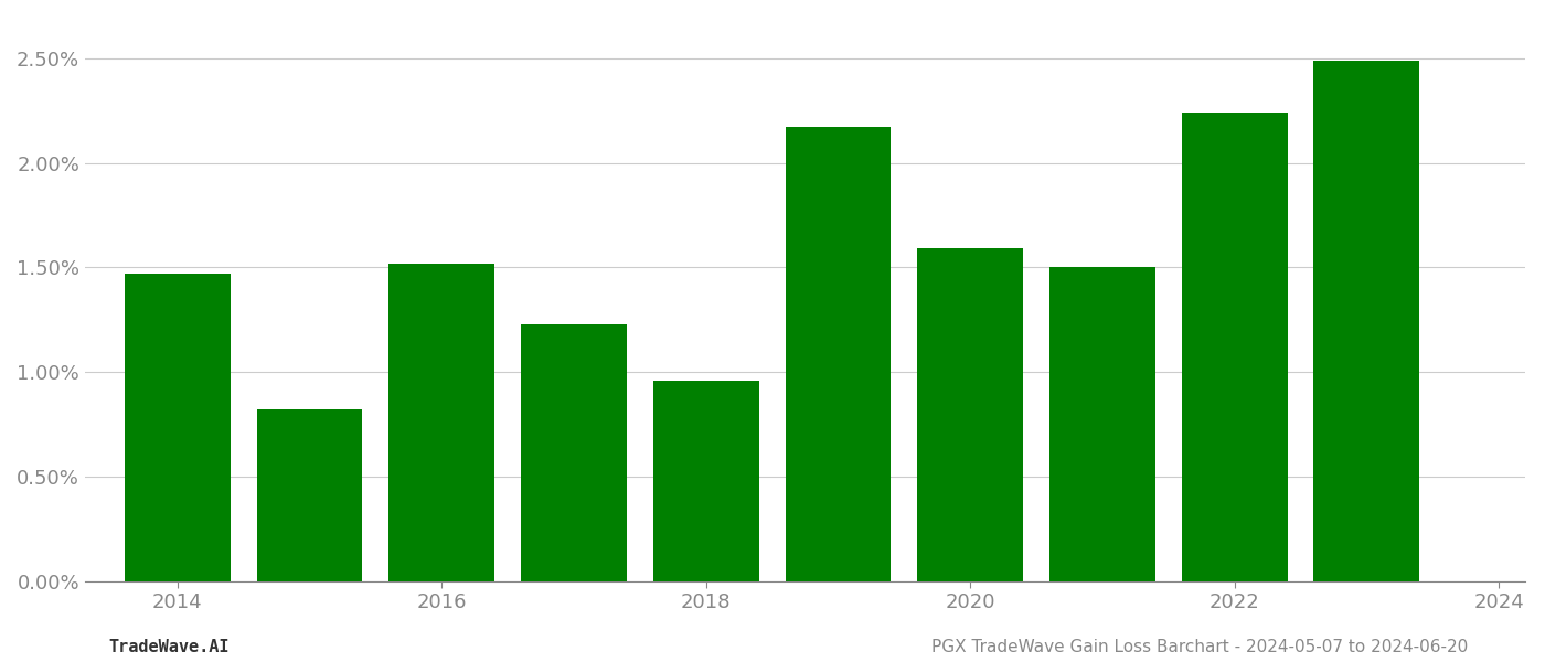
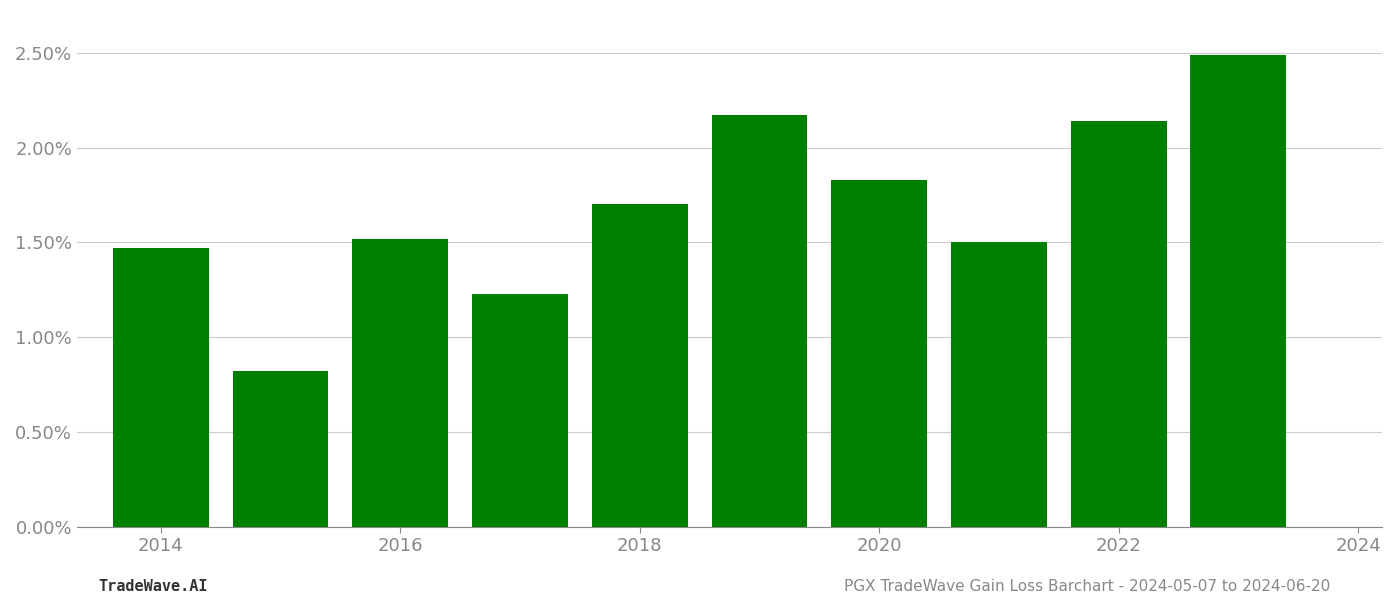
2018: 0.96% -> 1.70%
2020: 1.59% -> 1.83%
2022: 2.24% -> 2.14%
